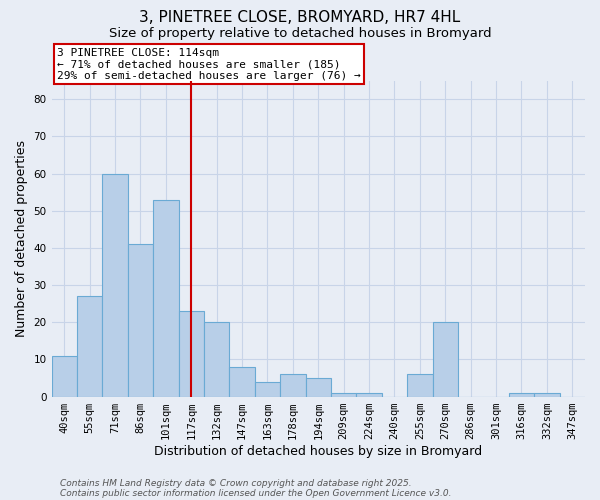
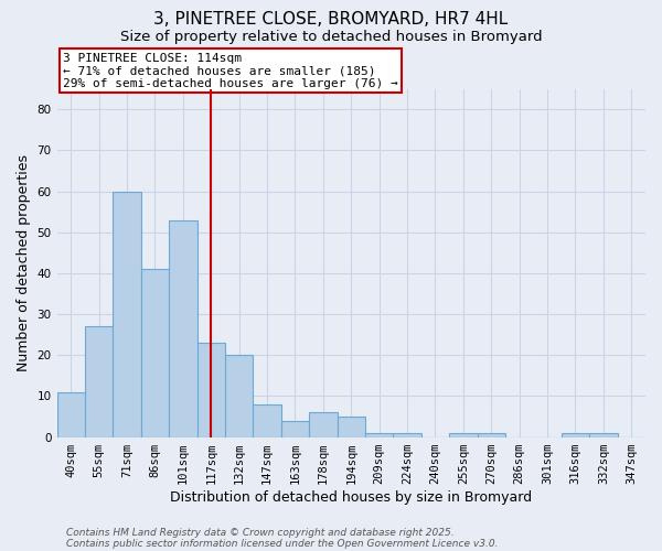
255sqm: 6 -> 1
270sqm: 20 -> 1
